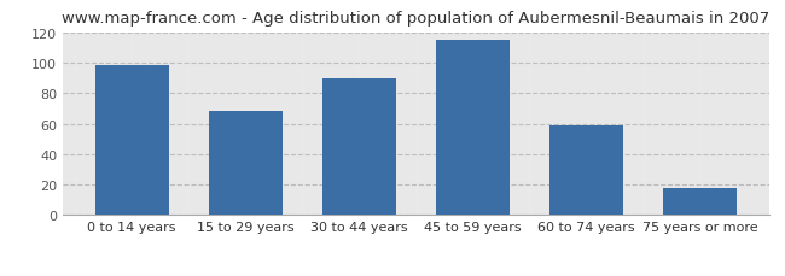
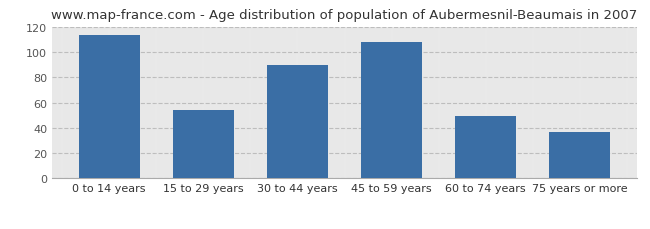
0 to 14 years: 98 -> 113
15 to 29 years: 68 -> 54
45 to 59 years: 115 -> 108
60 to 74 years: 59 -> 49
75 years or more: 18 -> 37
